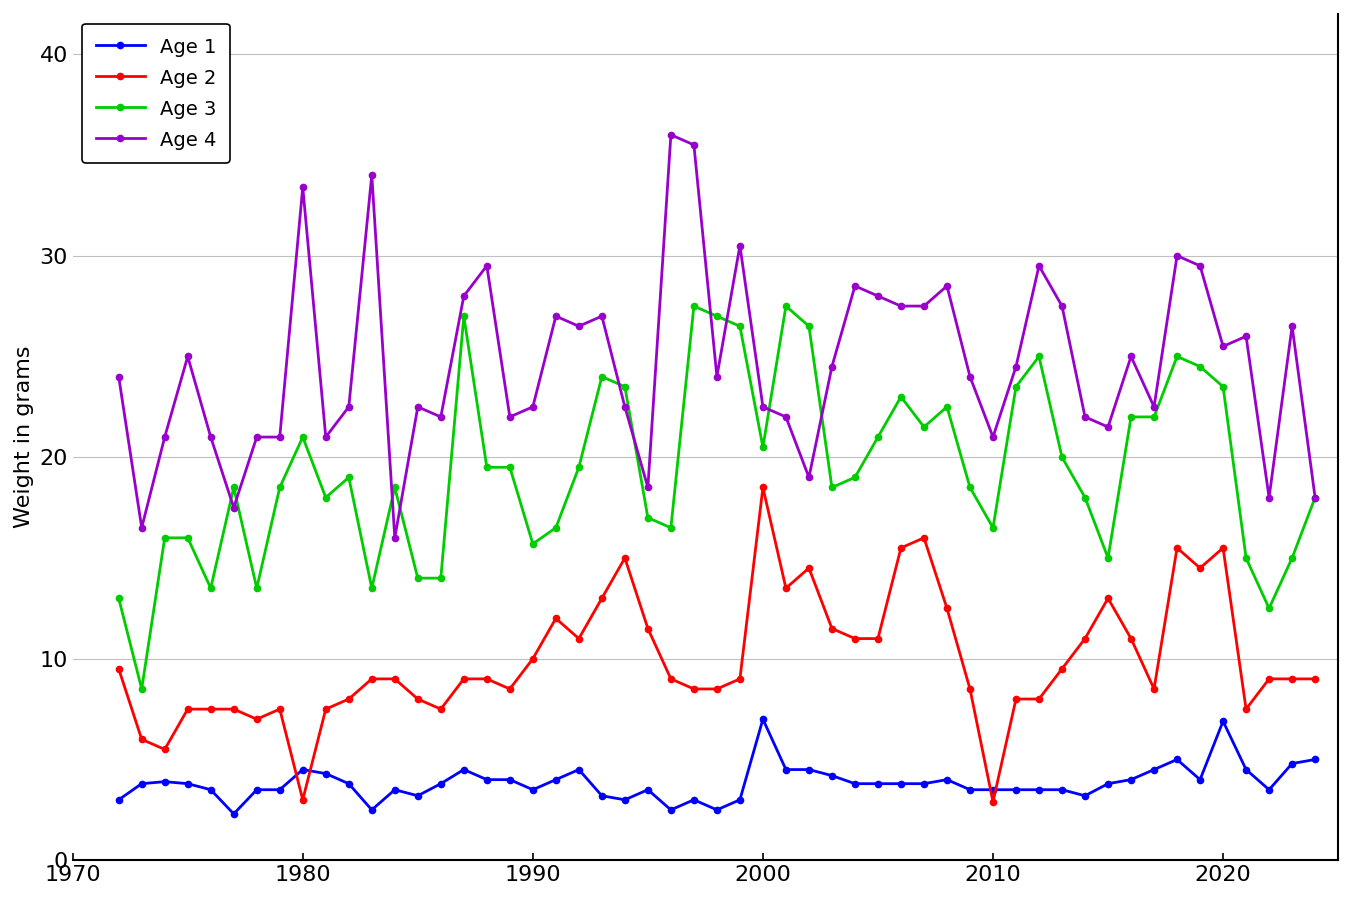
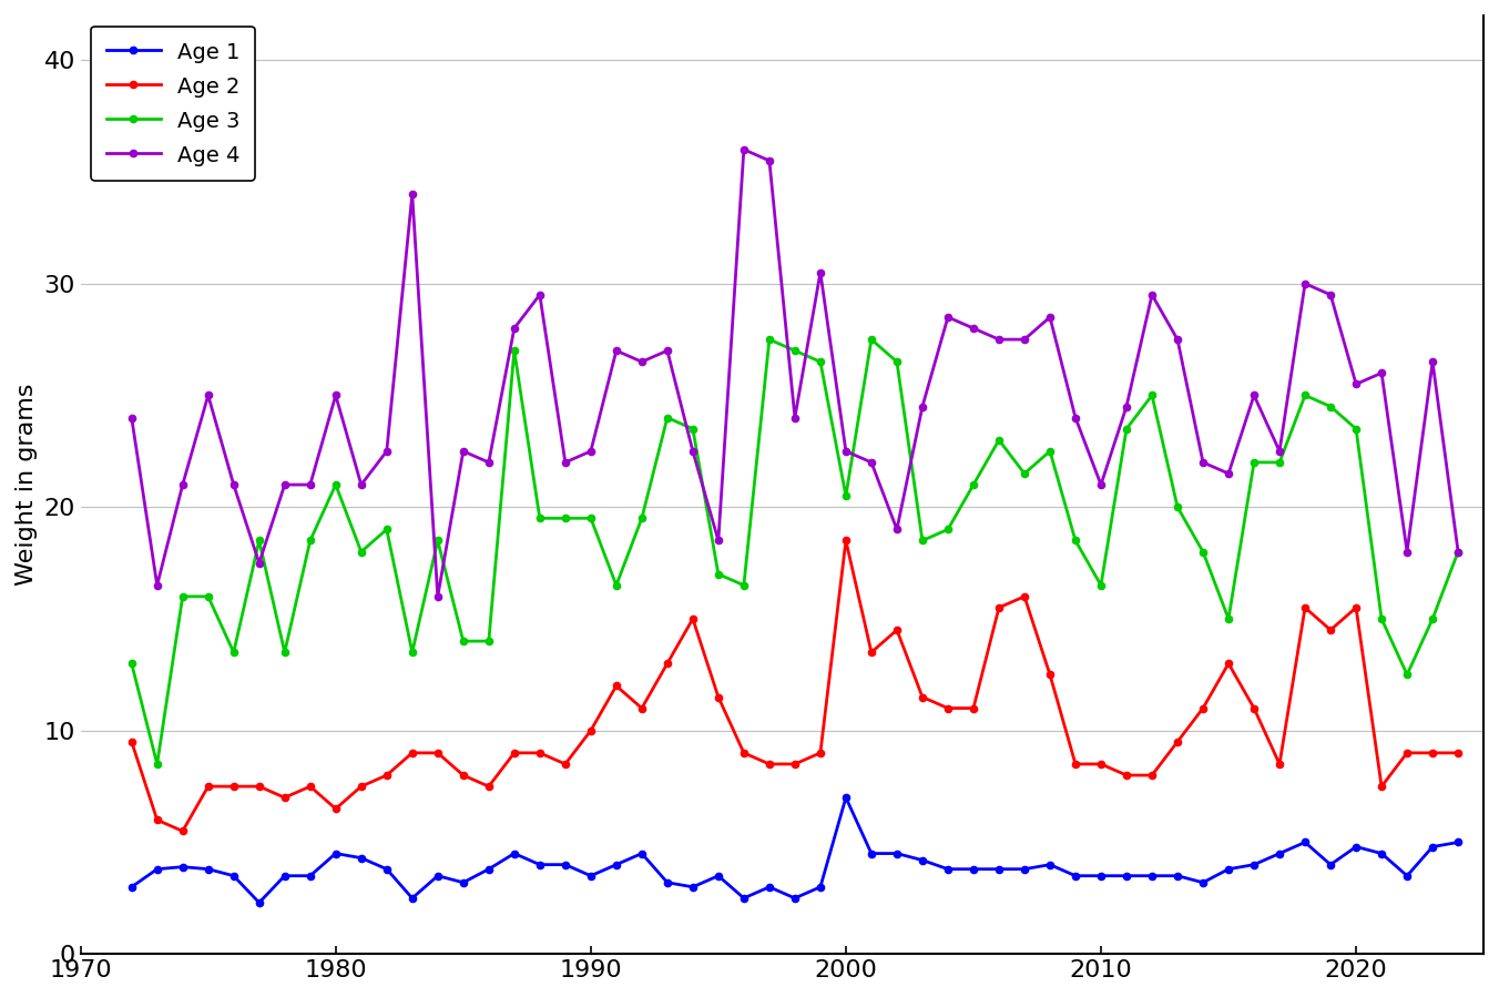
Age 2/1980: 3.0 -> 6.5
Age 4/1980: 33.4 -> 25.0
Age 3/1990: 15.7 -> 19.5
Age 2/2010: 2.9 -> 8.5
Age 1/2020: 6.9 -> 4.8
